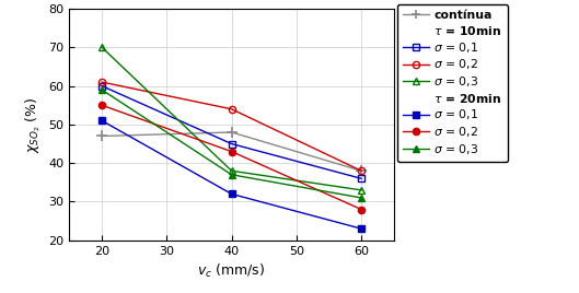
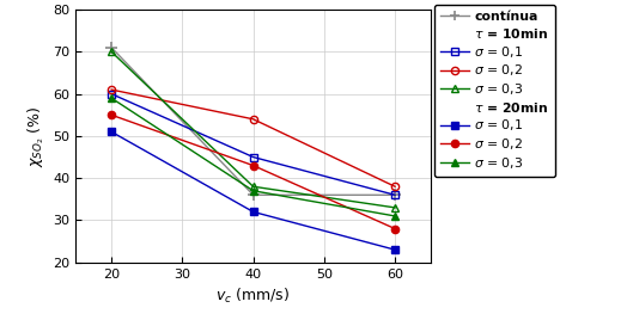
contínua/20: 47 -> 71
contínua/40: 48 -> 36
contínua/60: 38 -> 36
